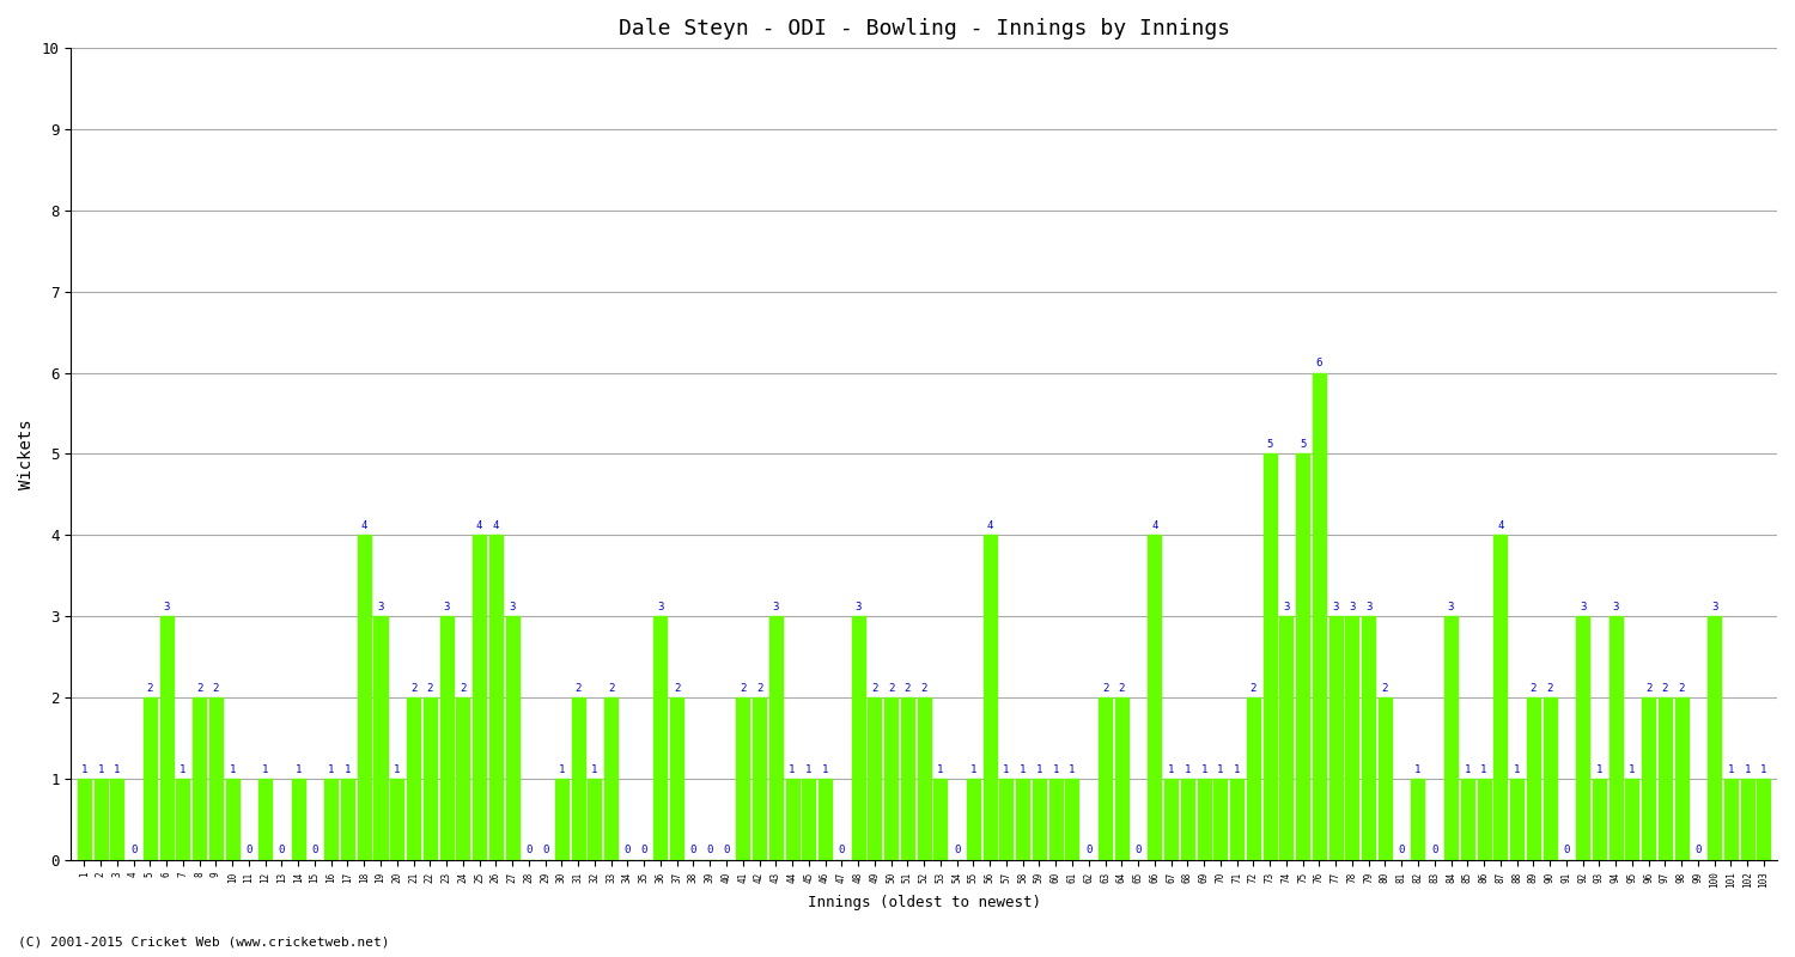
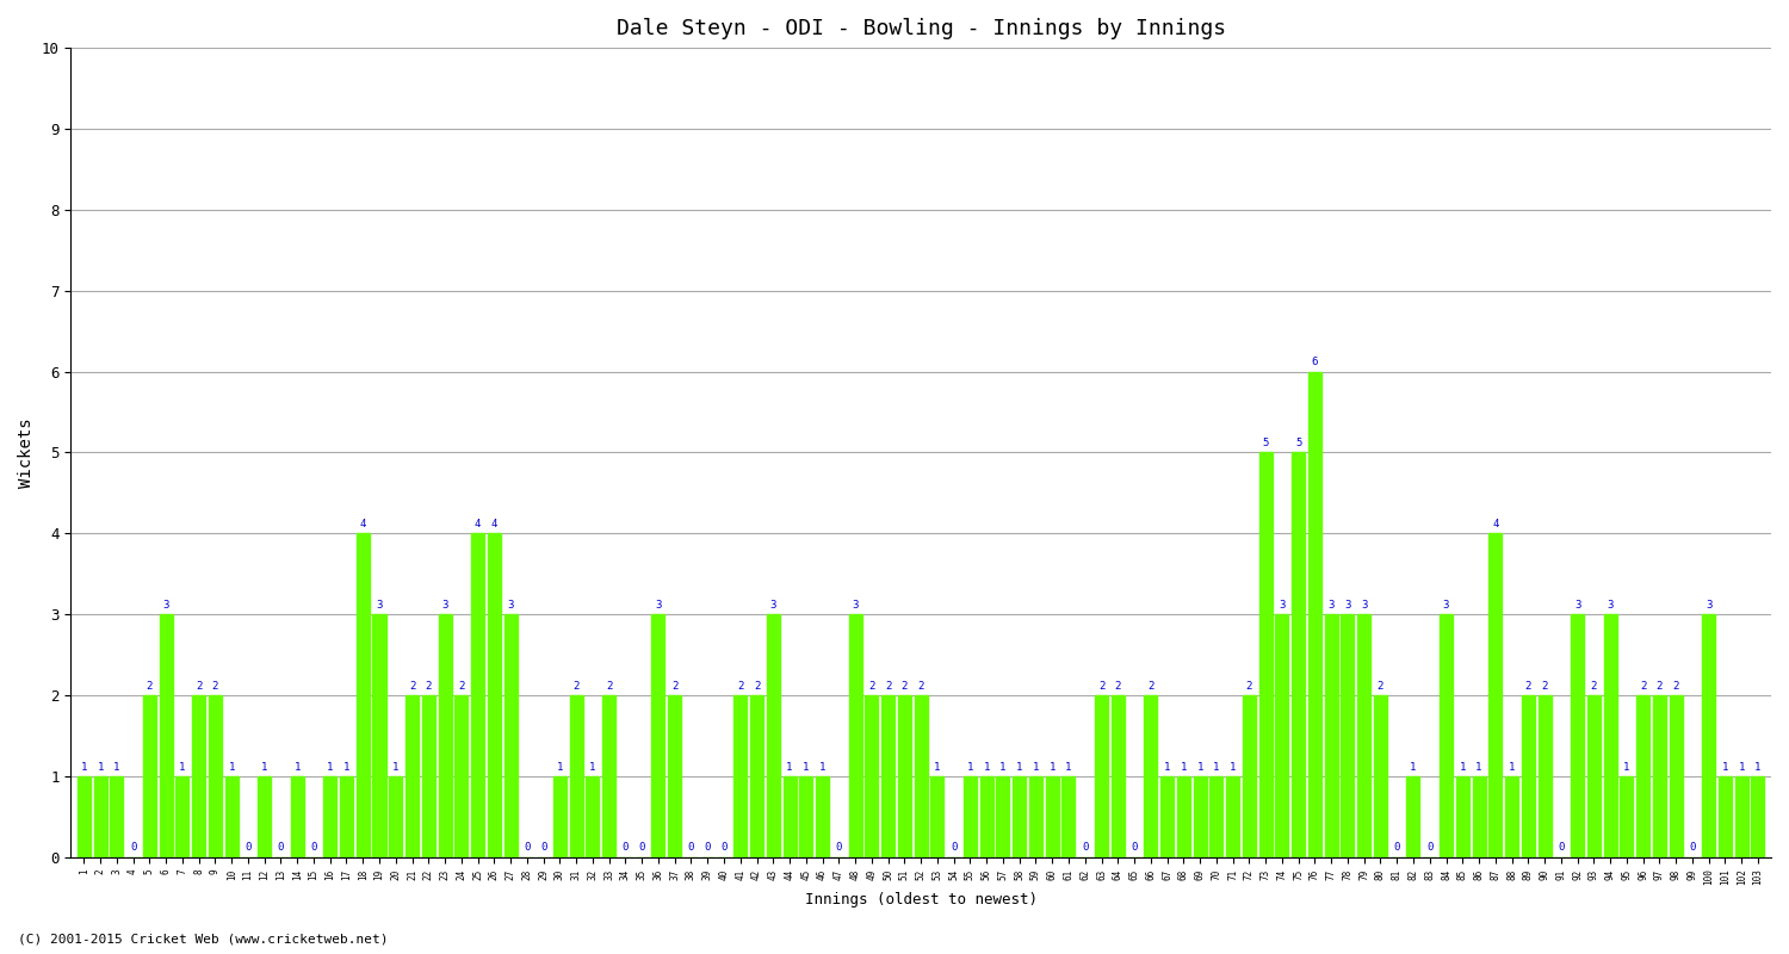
56: 4 -> 1
66: 4 -> 2
93: 1 -> 2
